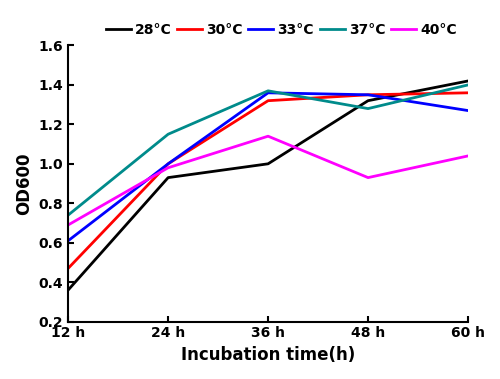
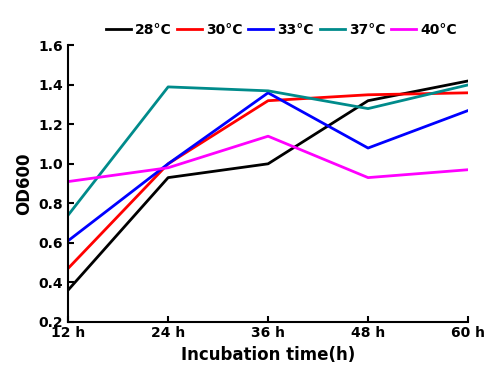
40°C/12 h: 0.69 -> 0.91
37°C/24 h: 1.15 -> 1.39
33°C/48 h: 1.35 -> 1.08
40°C/60 h: 1.04 -> 0.97
